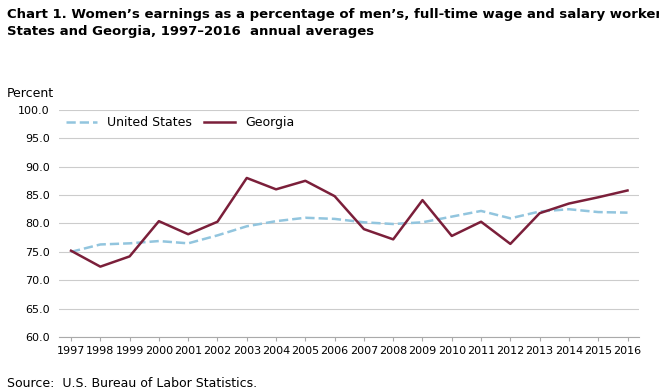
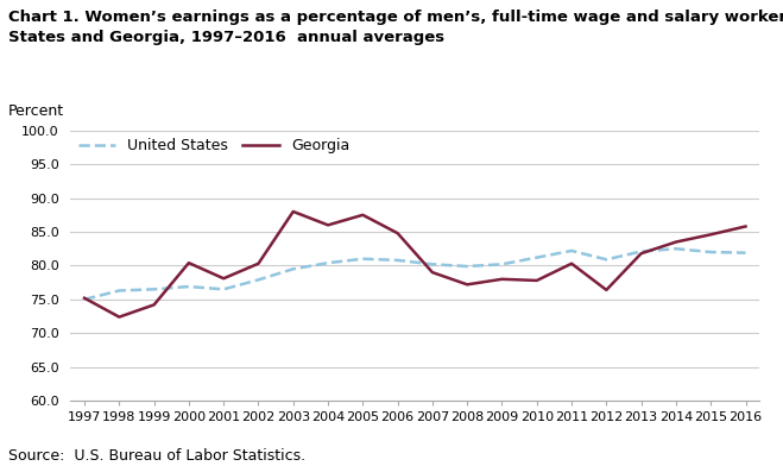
Georgia/2009: 84.1 -> 78.0
